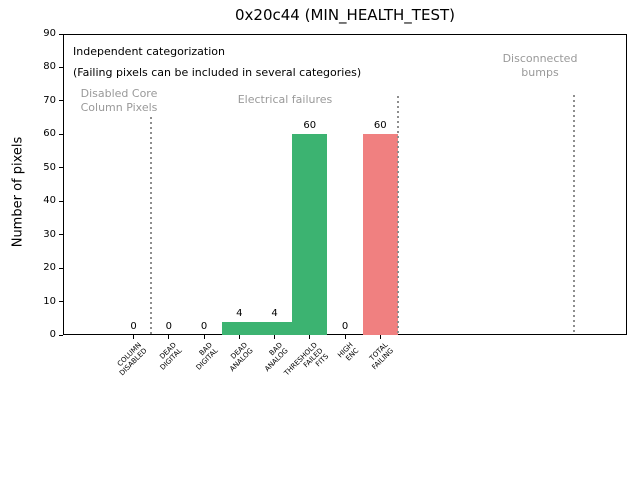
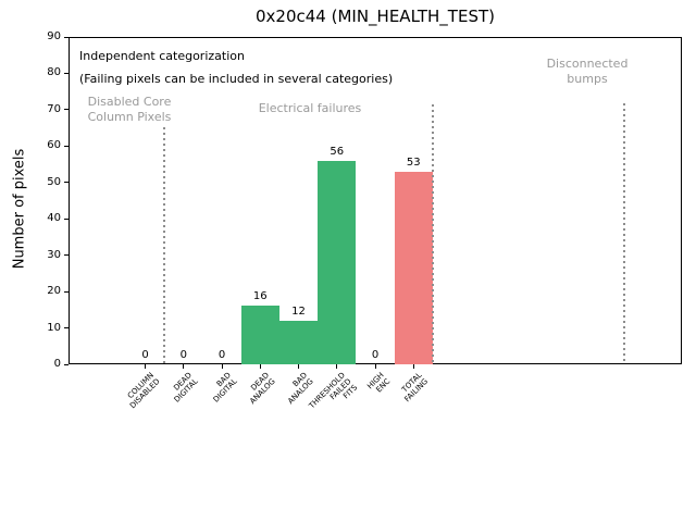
DEAD ANALOG: 4 -> 16
BAD ANALOG: 4 -> 12
THRESHOLD FAILED FITS: 60 -> 56
TOTAL FAILING: 60 -> 53
